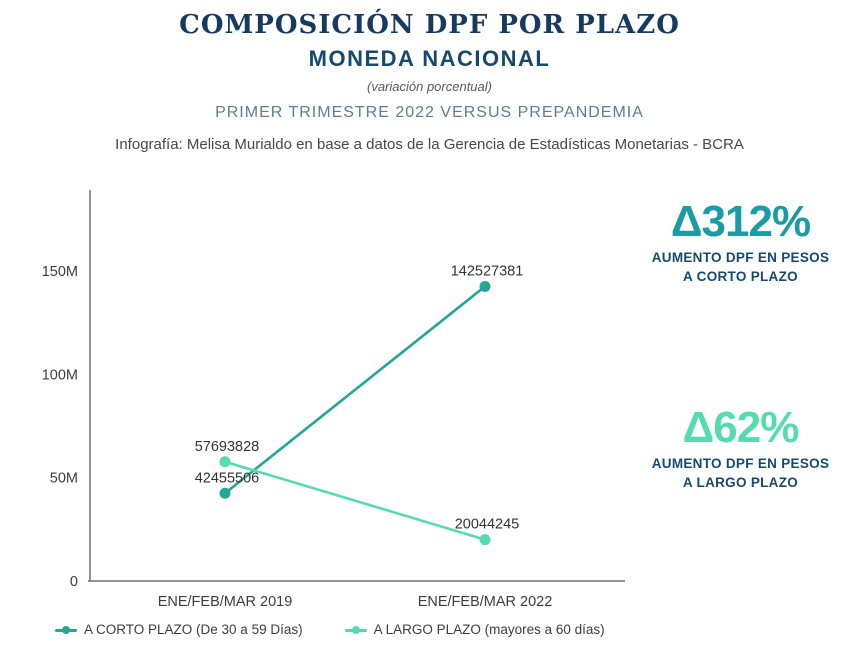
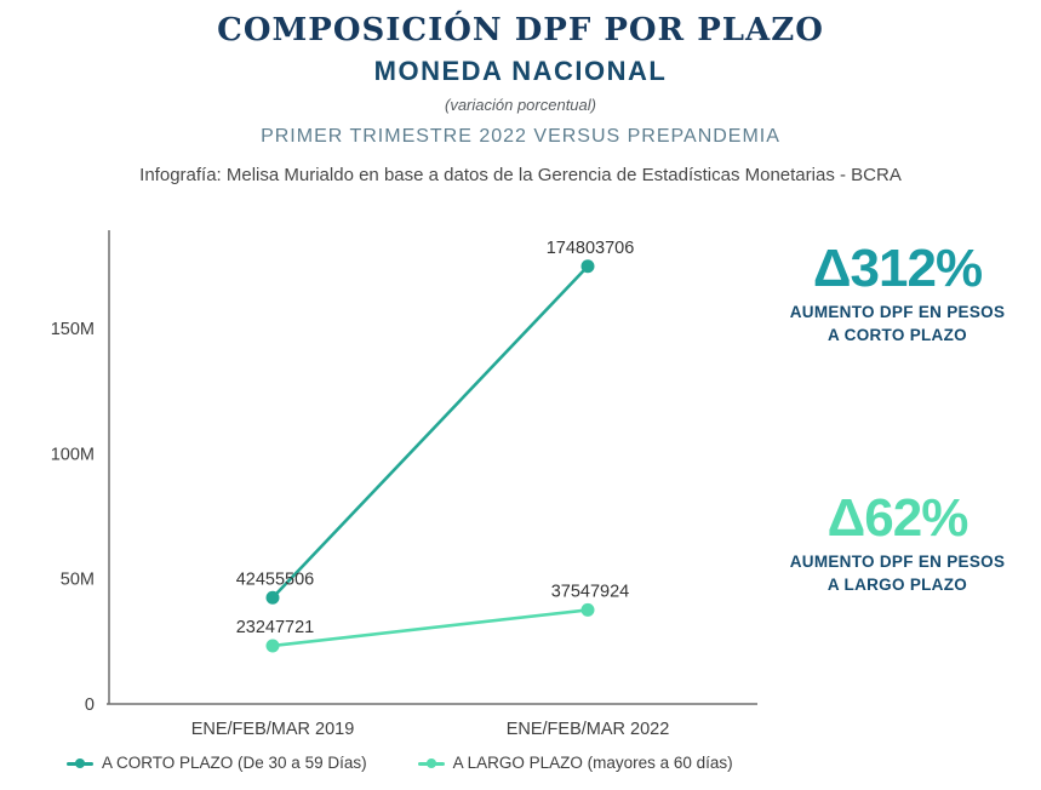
A LARGO PLAZO (mayores a 60 días)/ENE/FEB/MAR 2019: 57693828 -> 23247721
A CORTO PLAZO (De 30 a 59 Días)/ENE/FEB/MAR 2022: 142527381 -> 174803706
A LARGO PLAZO (mayores a 60 días)/ENE/FEB/MAR 2022: 20044245 -> 37547924
